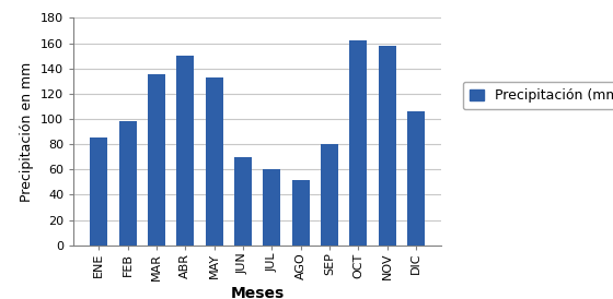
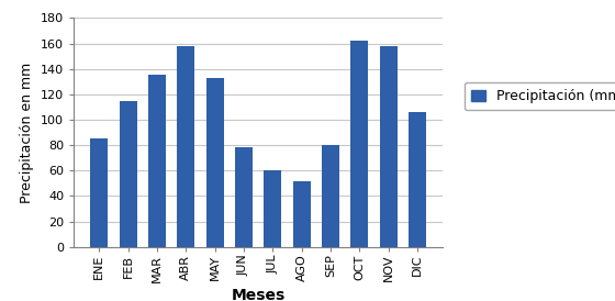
FEB: 98 -> 115
ABR: 150 -> 158
JUN: 70 -> 78
